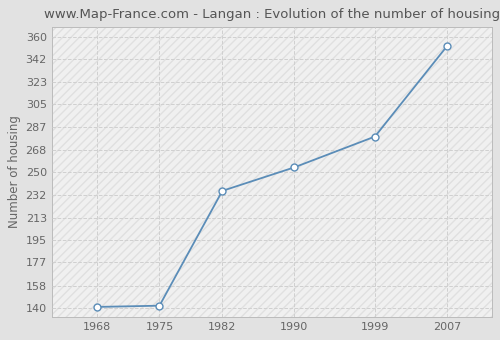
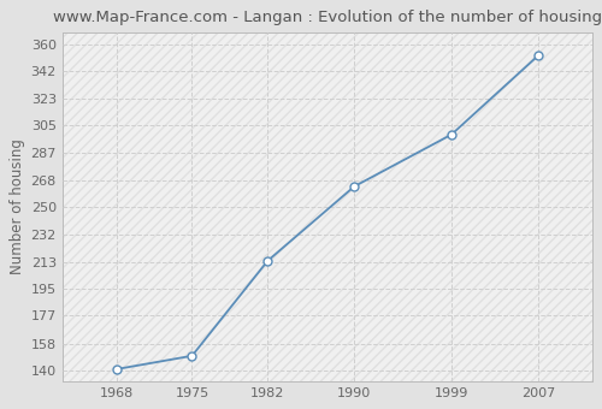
1975: 142 -> 150
1982: 235 -> 214
1990: 254 -> 264
1999: 279 -> 299
